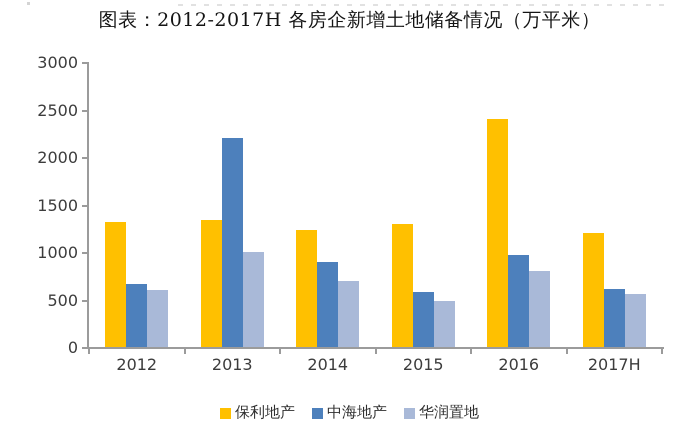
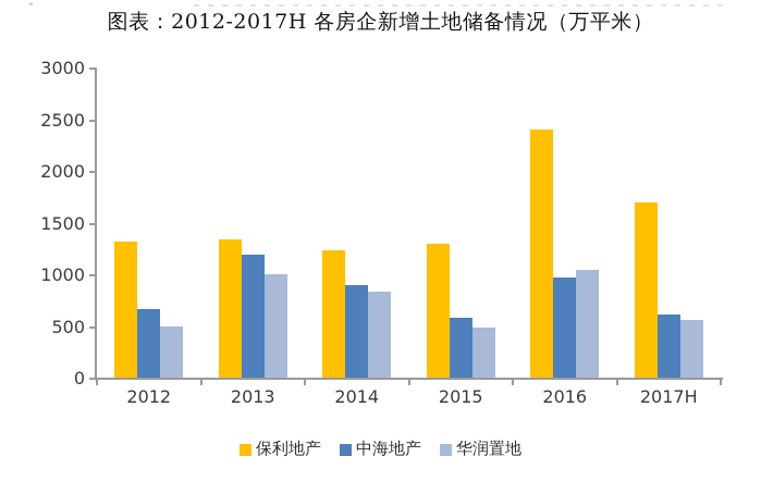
华润置地/2012: 600 -> 500
中海地产/2013: 2200 -> 1200
华润置地/2014: 700 -> 800
华润置地/2016: 800 -> 1000
保利地产/2017H: 1200 -> 1700
